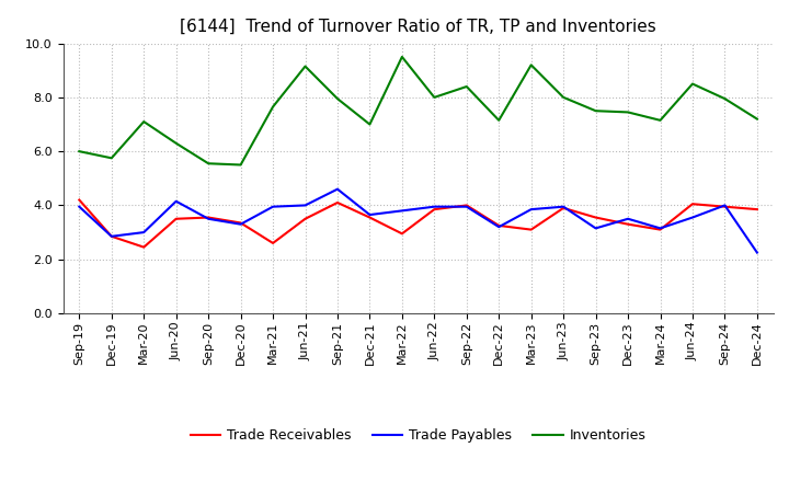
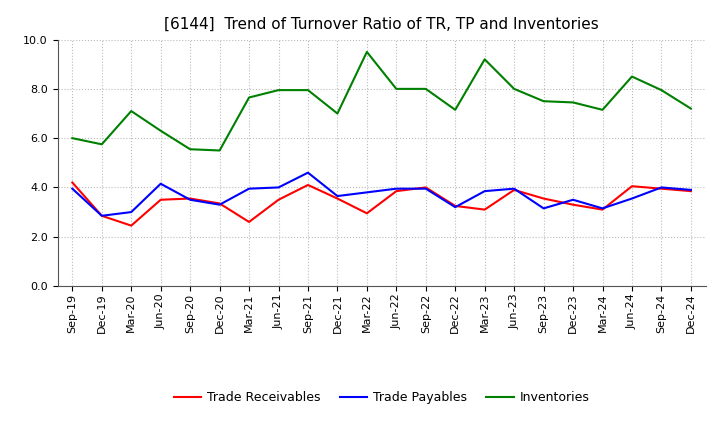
Inventories/Jun-21: 9.15 -> 7.95
Inventories/Sep-22: 8.40 -> 8.00
Trade Payables/Dec-24: 2.25 -> 3.90
